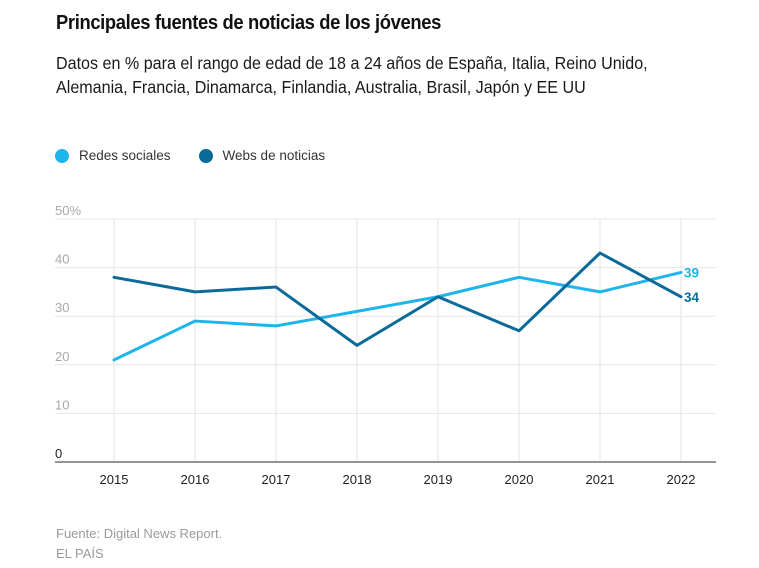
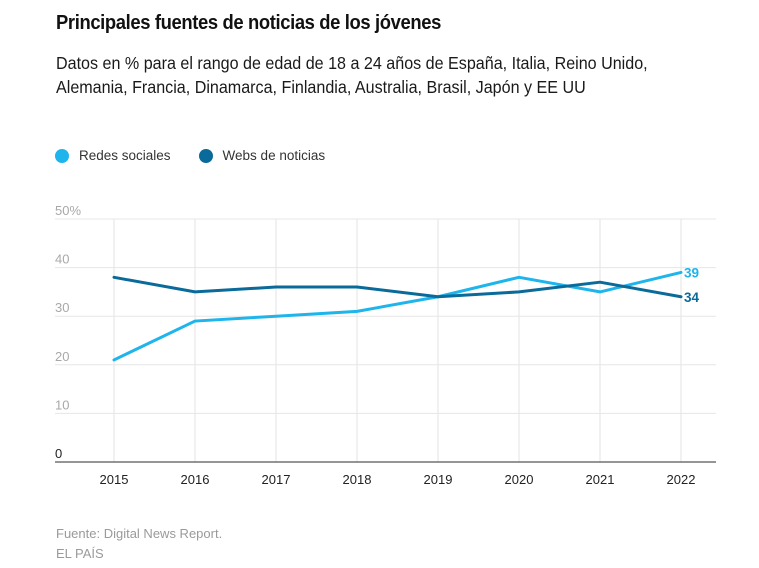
Redes sociales/2017: 28% -> 30%
Webs de noticias/2018: 24% -> 36%
Webs de noticias/2020: 27% -> 35%
Webs de noticias/2021: 43% -> 37%
